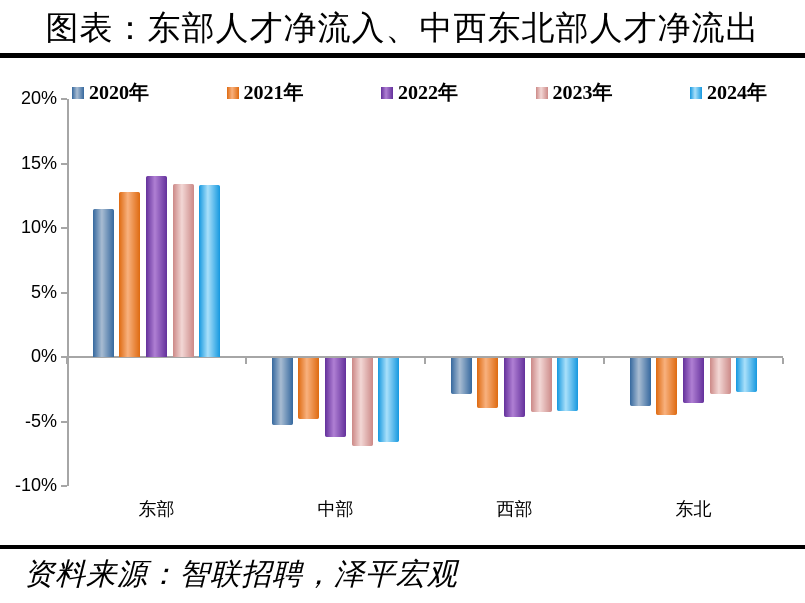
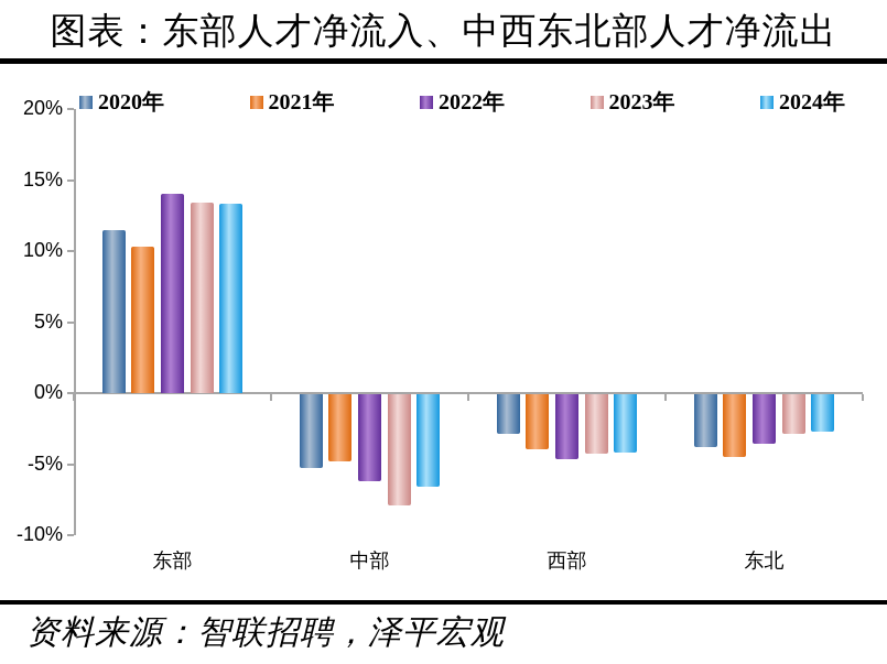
2021年/东部: 12.8% -> 10.3%
2023年/中部: -6.8% -> -7.8%
